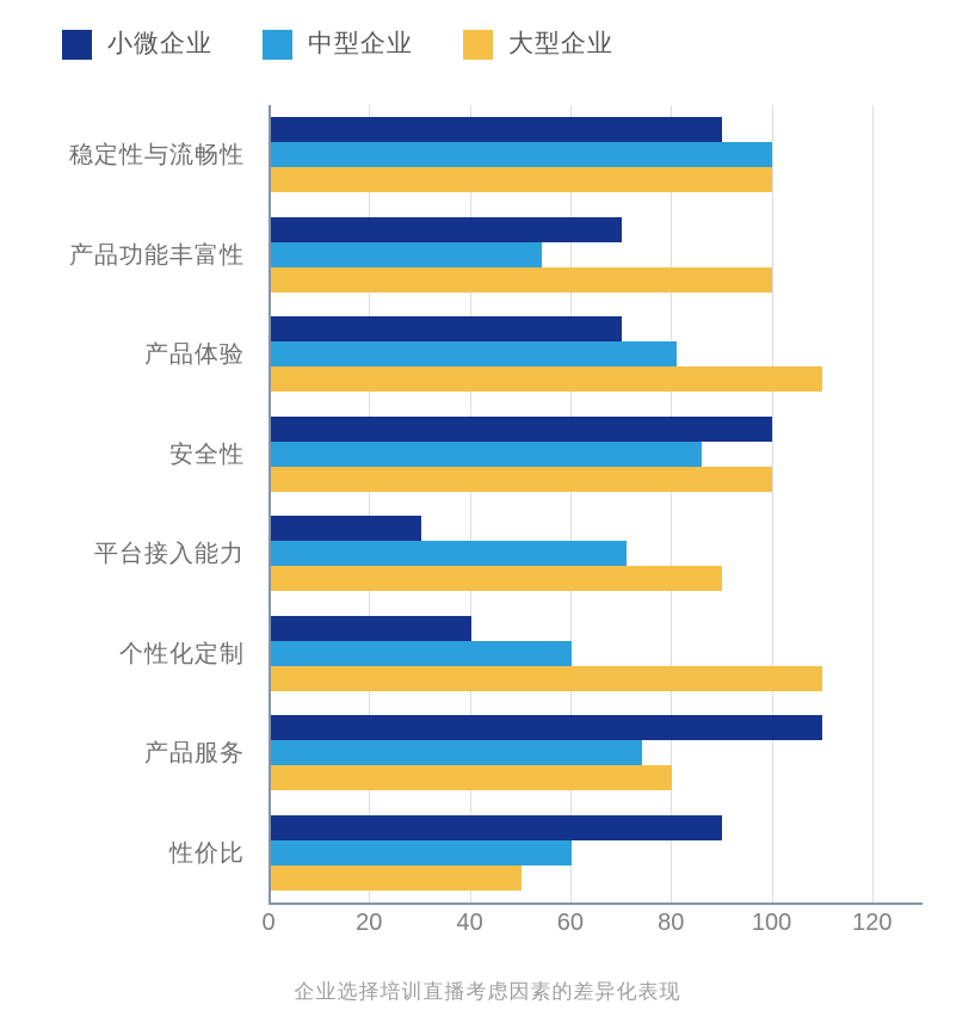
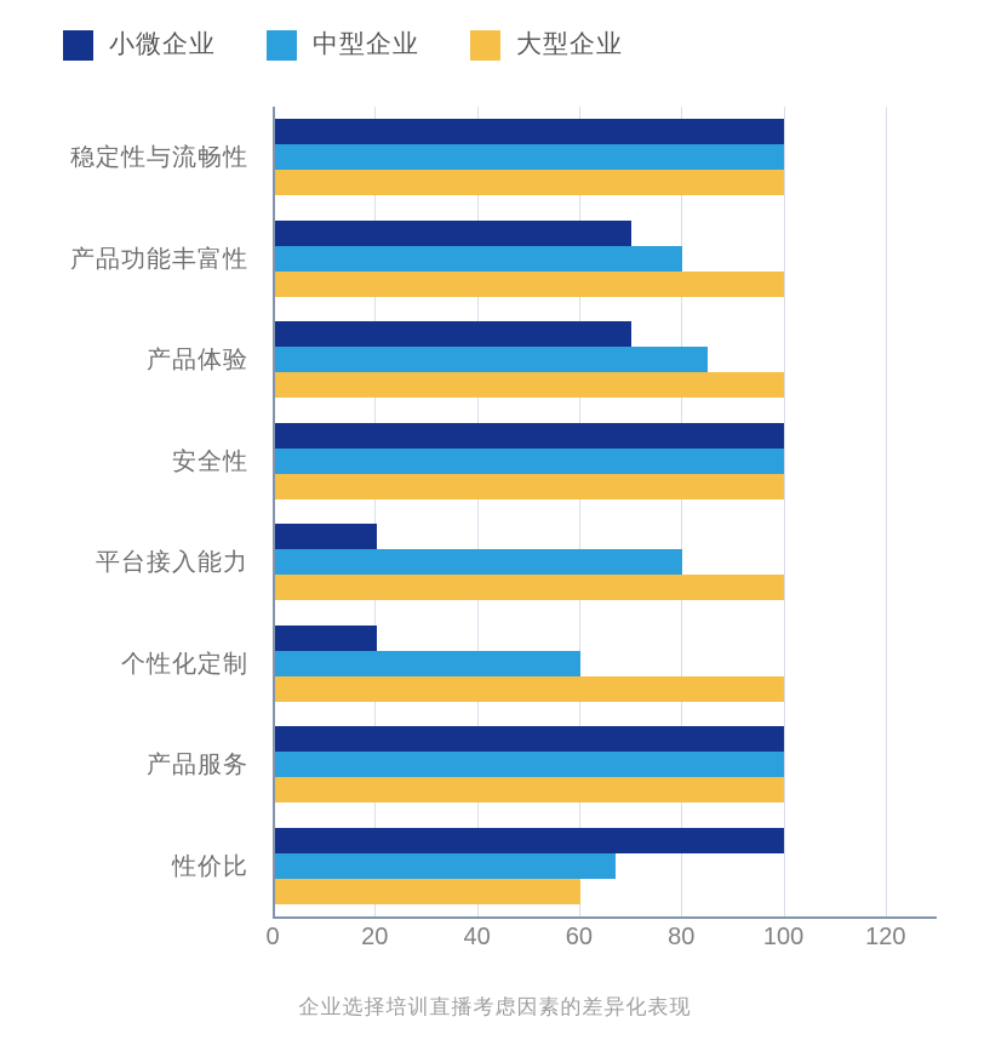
小微企业/稳定性与流畅性: 90 -> 100
中型企业/产品功能丰富性: 54 -> 80
中型企业/产品体验: 81 -> 85
大型企业/产品体验: 110 -> 100
中型企业/安全性: 86 -> 100
小微企业/平台接入能力: 30 -> 20
中型企业/平台接入能力: 71 -> 80
大型企业/平台接入能力: 90 -> 100
小微企业/个性化定制: 40 -> 20
大型企业/个性化定制: 110 -> 100
小微企业/产品服务: 110 -> 100
中型企业/产品服务: 74 -> 100
大型企业/产品服务: 80 -> 100
小微企业/性价比: 90 -> 100
中型企业/性价比: 60 -> 67
大型企业/性价比: 50 -> 60
